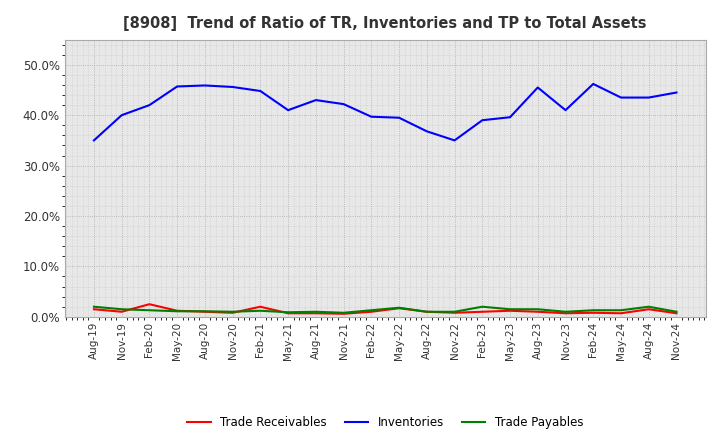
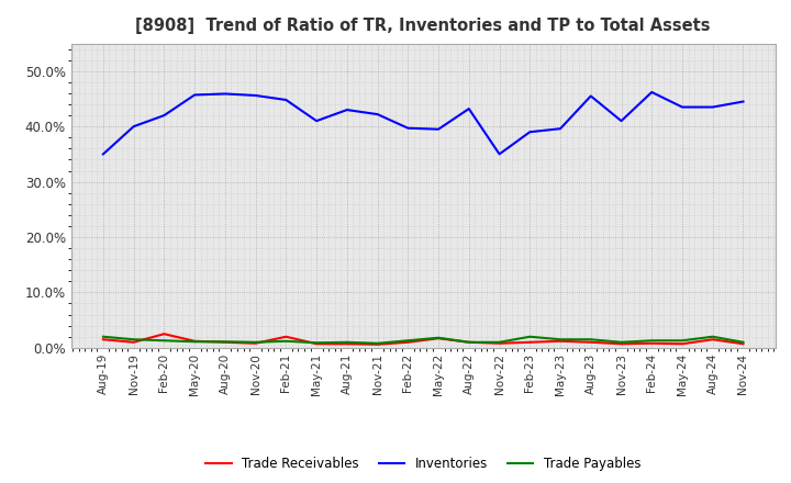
Inventories/Aug-22: 36.8% -> 43.2%
